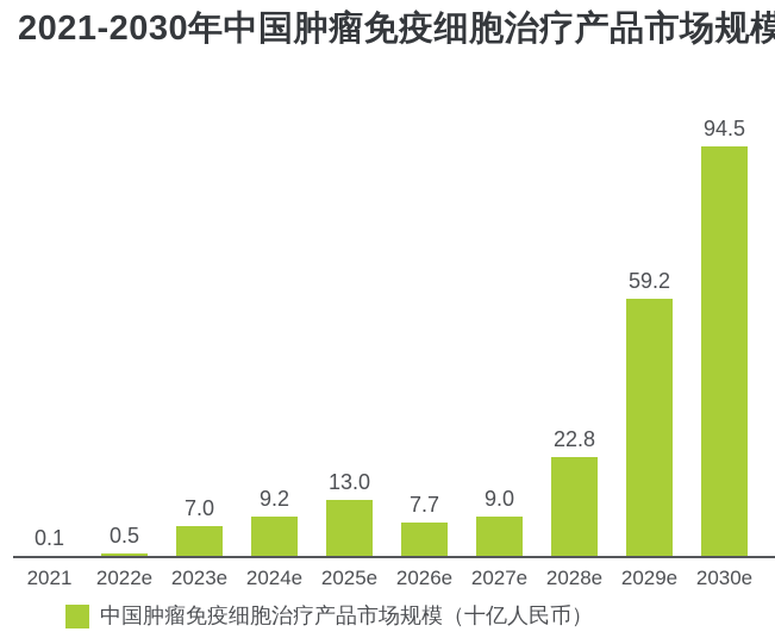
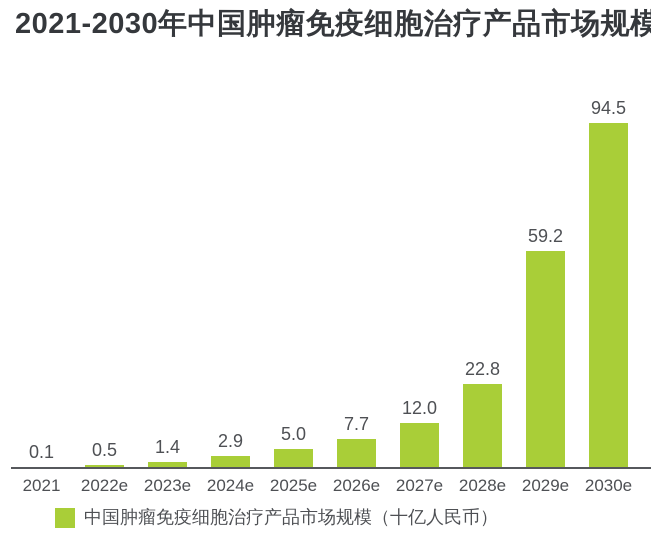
2023e: 7.0 -> 1.4
2024e: 9.2 -> 2.9
2025e: 13.0 -> 5.0
2027e: 9.0 -> 12.0
